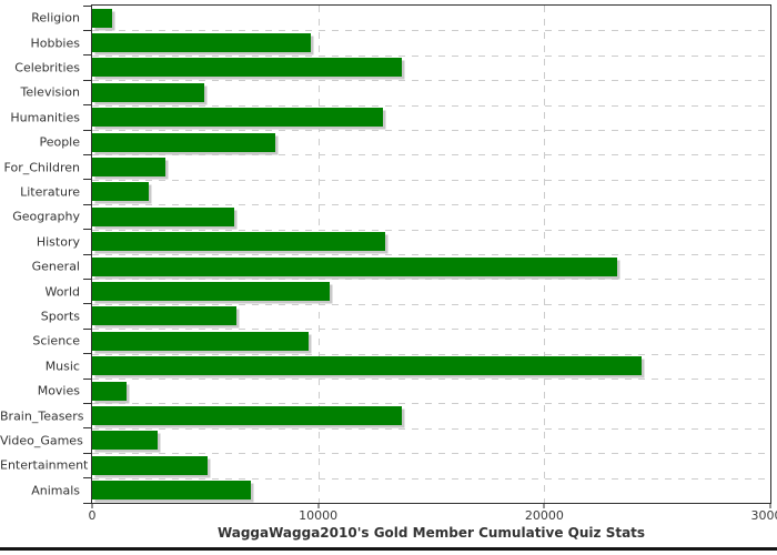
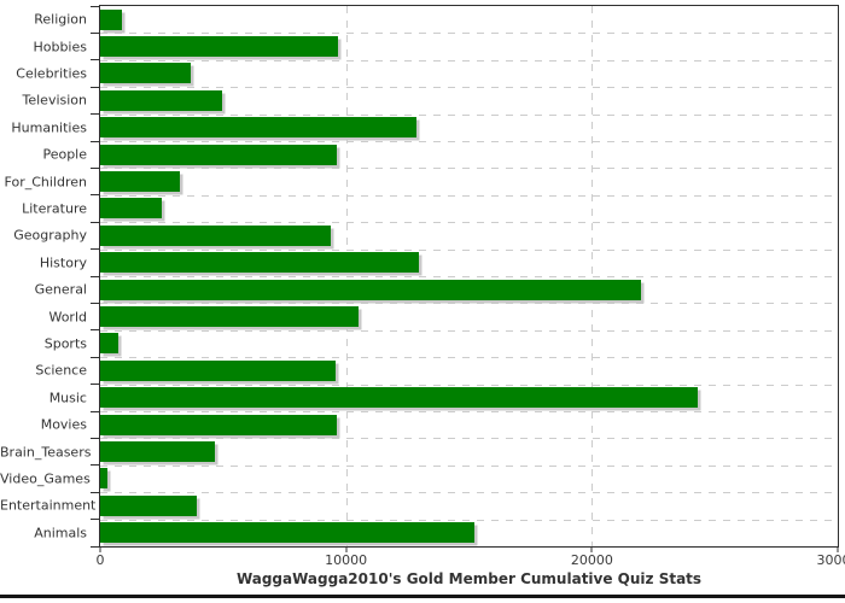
Celebrities: 13700 -> 3700
People: 8100 -> 9600
Geography: 6300 -> 9400
General: 23200 -> 22000
Sports: 6400 -> 800
Movies: 1500 -> 9600
Brain_Teasers: 13700 -> 4600
Video_Games: 2900 -> 300
Entertainment: 5100 -> 4000
Animals: 7000 -> 15200
